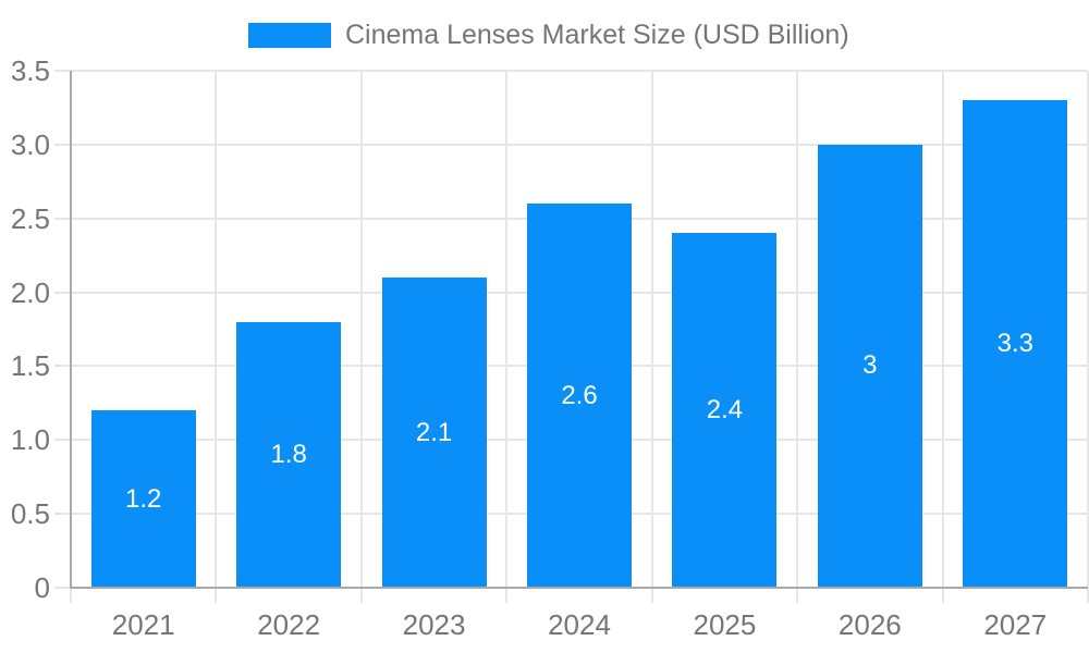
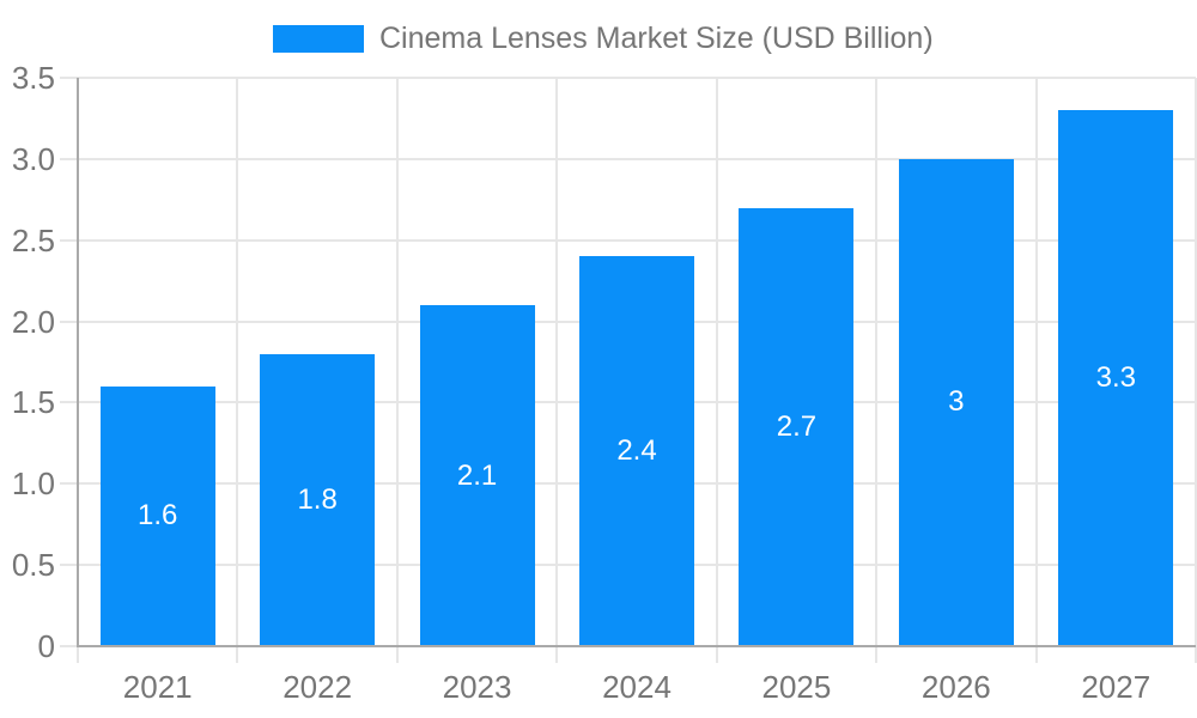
2021: 1.2 -> 1.6
2024: 2.6 -> 2.4
2025: 2.4 -> 2.7
